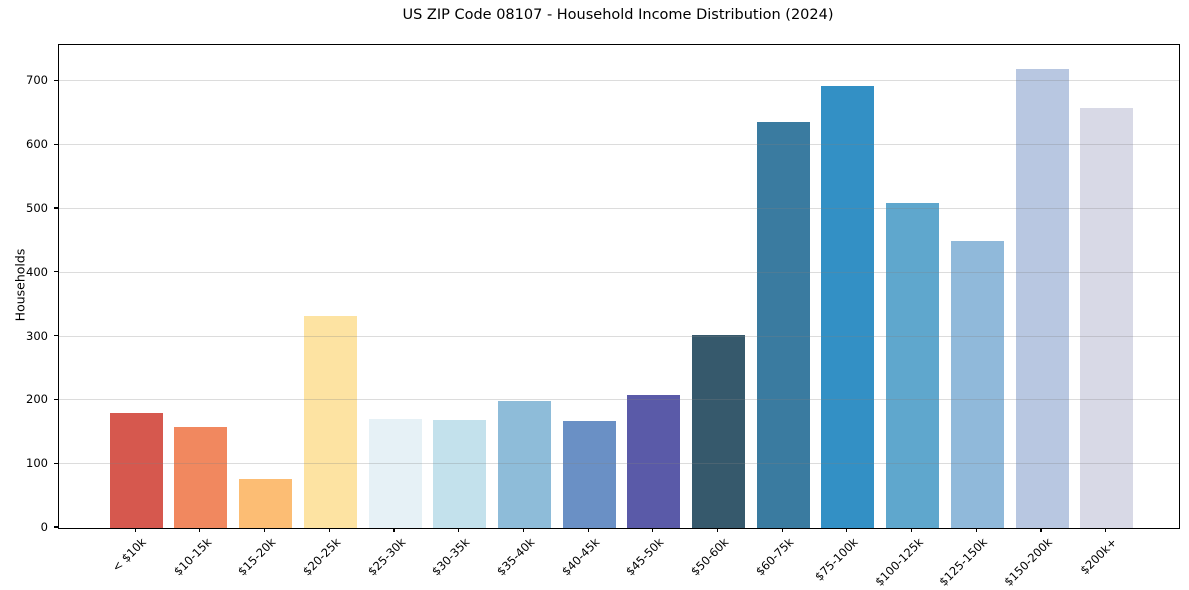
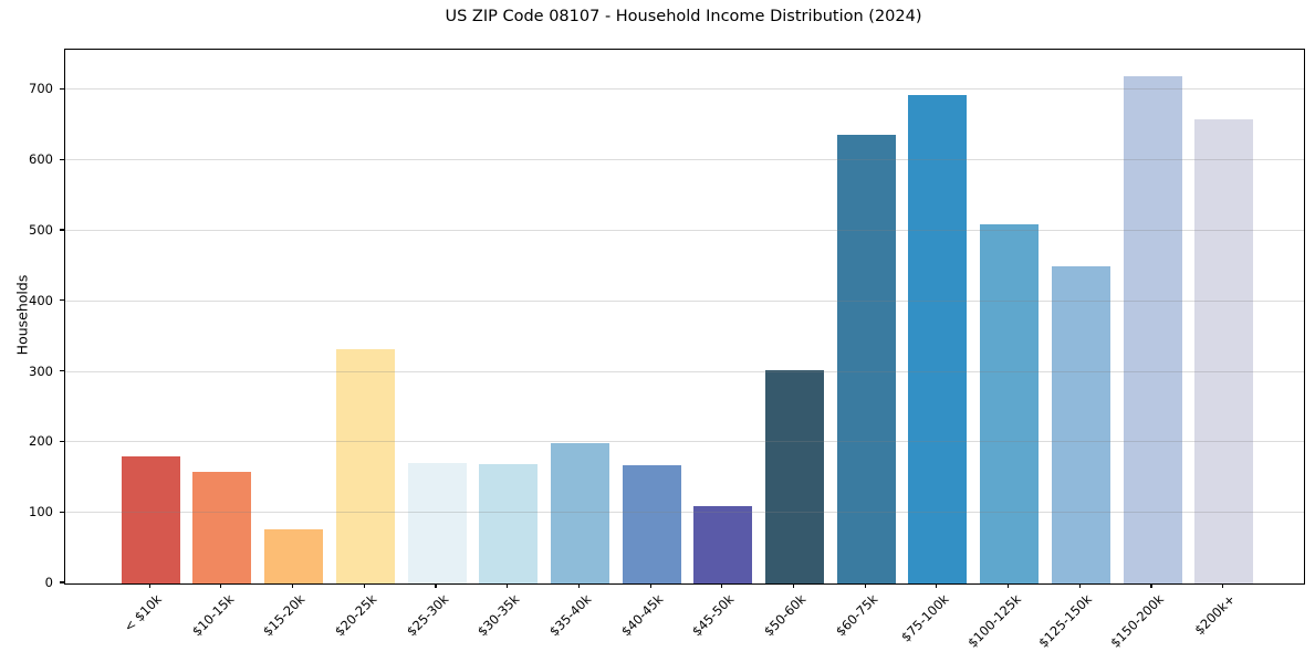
$45-50k: 210 -> 110
